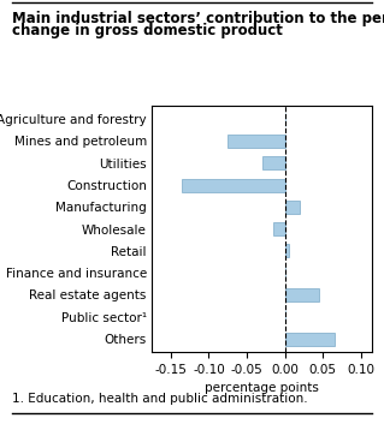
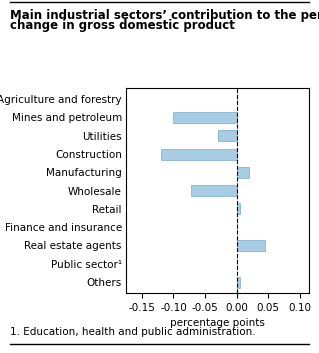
Mines and petroleum: -0.075 -> -0.100
Construction: -0.135 -> -0.120
Wholesale: -0.015 -> -0.072
Others: 0.065 -> 0.006
